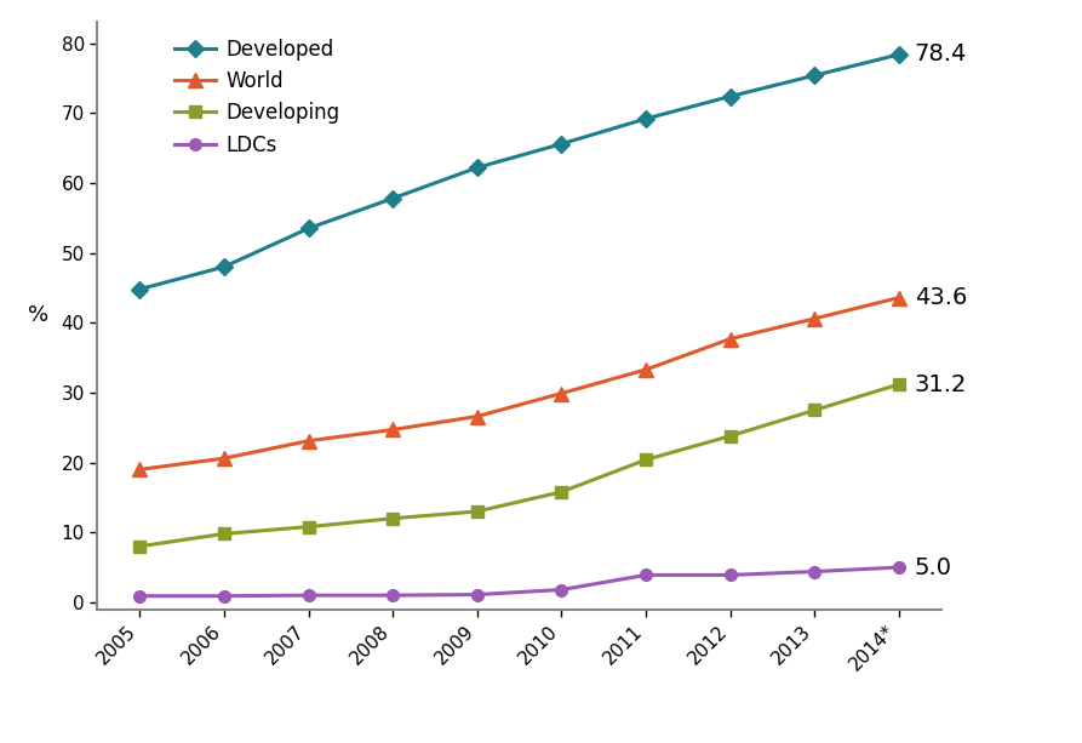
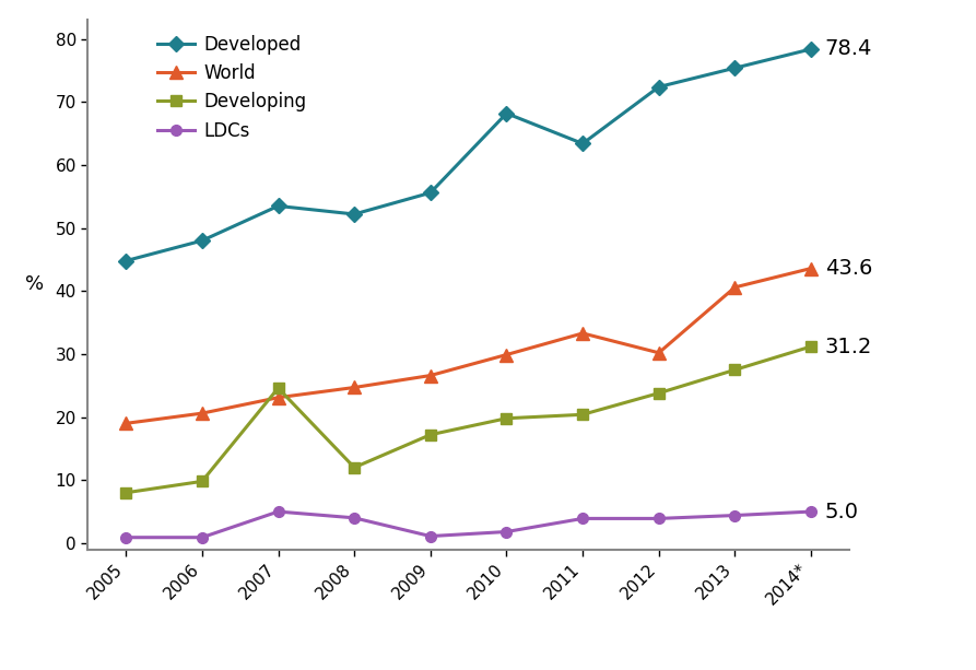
Developing/2007: 10.8 -> 24.6
LDCs/2007: 1.0 -> 5.0
Developed/2008: 57.8 -> 52.2
LDCs/2008: 1.0 -> 4.0
Developed/2009: 62.2 -> 55.6
Developing/2009: 13.0 -> 17.2
Developed/2010: 65.6 -> 68.2
Developing/2010: 15.8 -> 19.8
Developed/2011: 69.2 -> 63.4
World/2012: 37.7 -> 30.2
